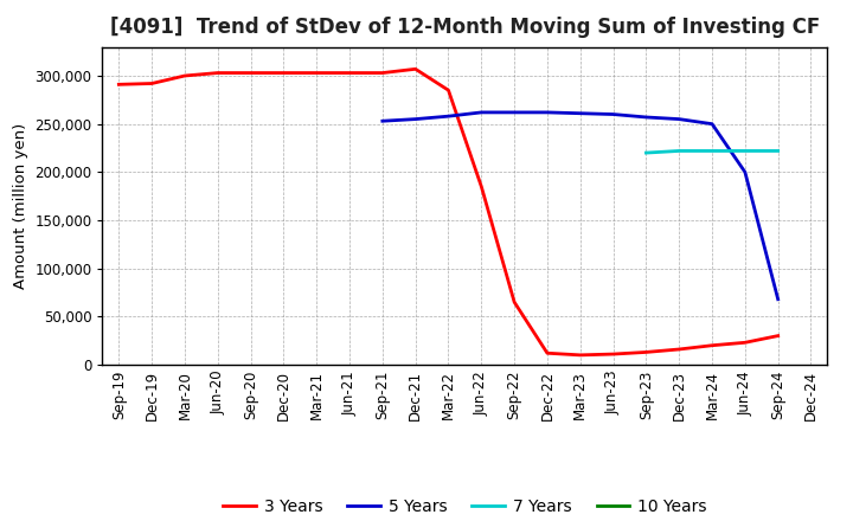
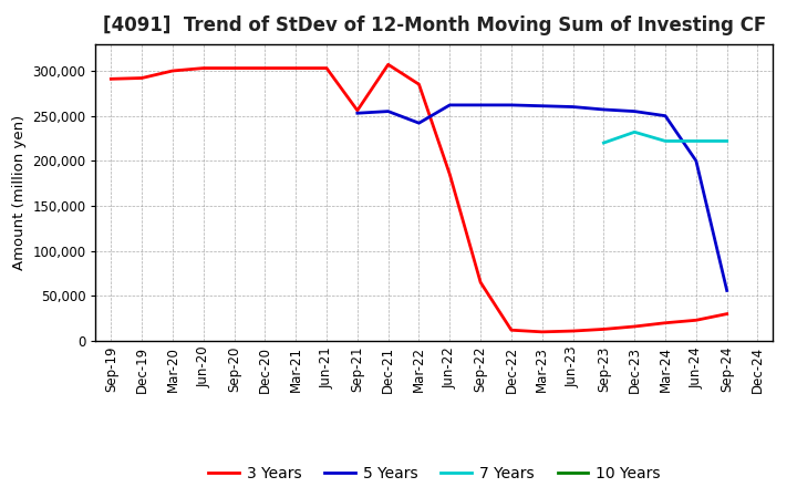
3 Years/Sep-21: 303,000 -> 256,000
5 Years/Mar-22: 258,000 -> 242,000
7 Years/Dec-23: 222,000 -> 232,000
5 Years/Sep-24: 68,000 -> 56,000
